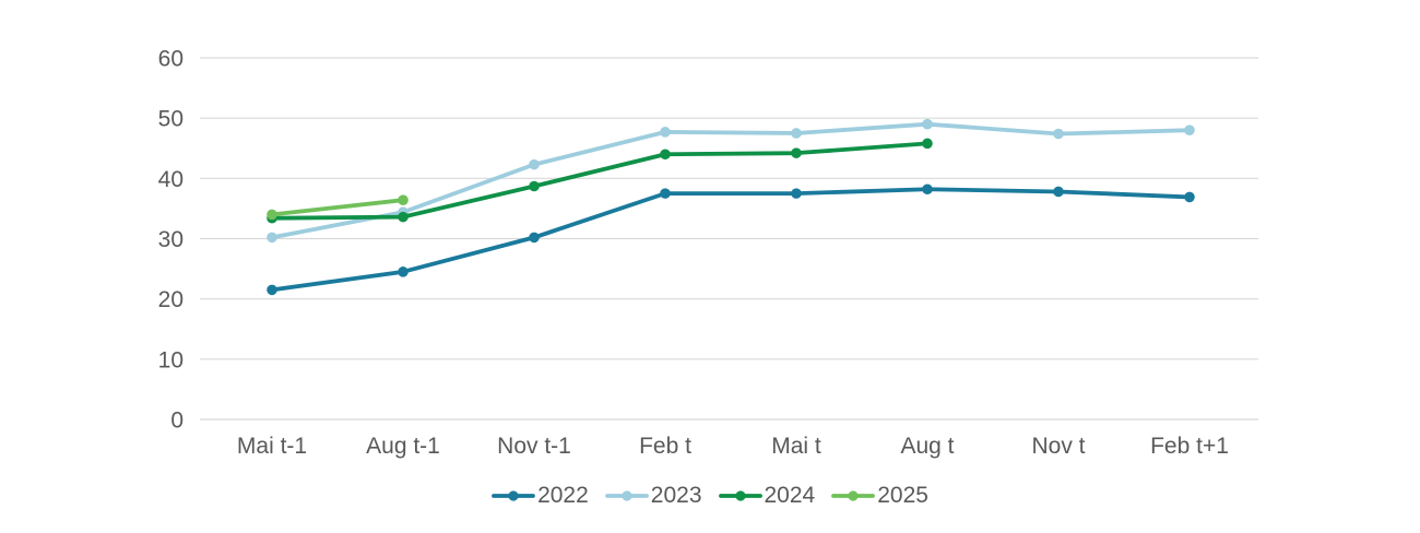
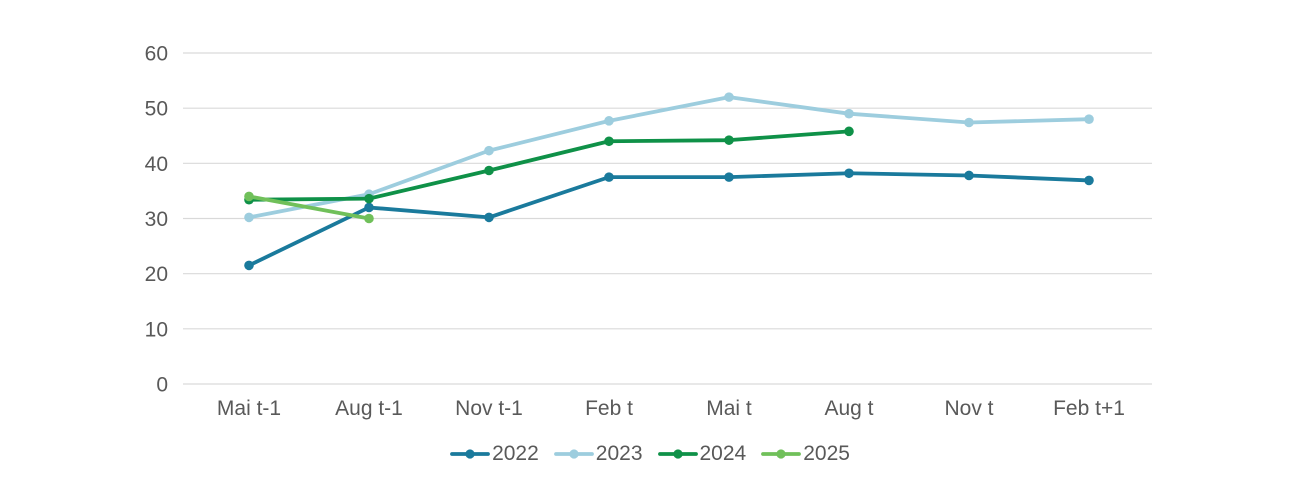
2022/Aug t-1: 24 -> 32
2025/Aug t-1: 36 -> 30
2023/Mai t: 48 -> 52
